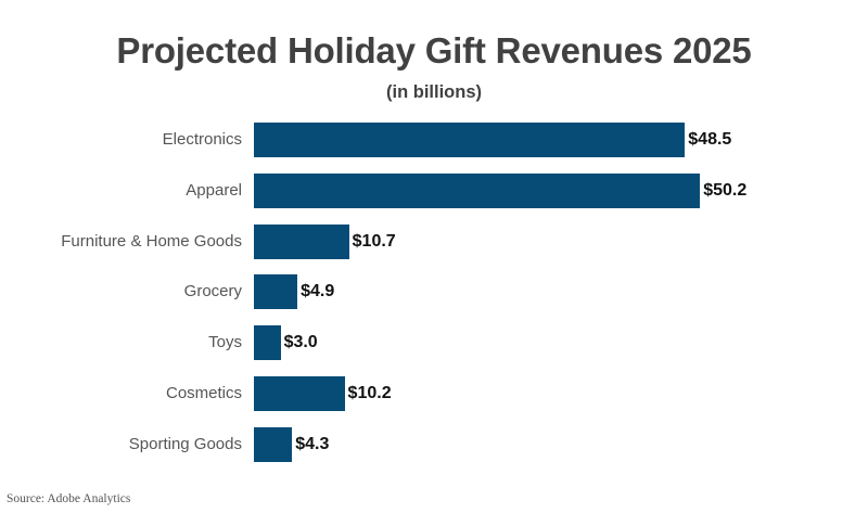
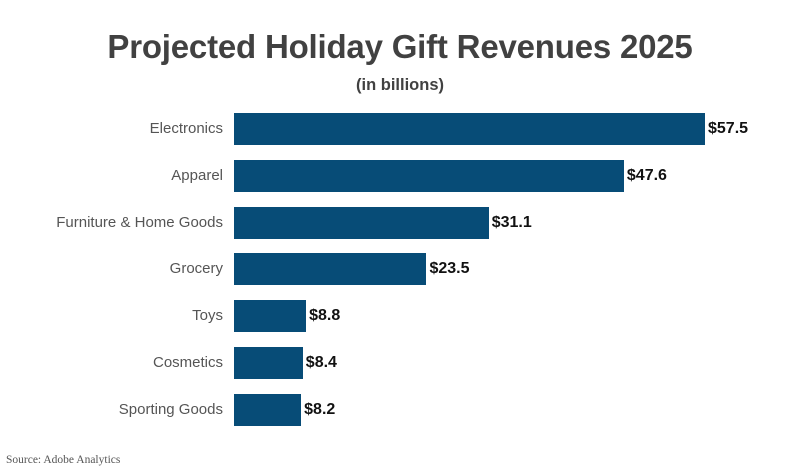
Electronics: $48.5 -> $57.5
Apparel: $50.2 -> $47.6
Furniture & Home Goods: $10.7 -> $31.1
Grocery: $4.9 -> $23.5
Toys: $3.0 -> $8.8
Cosmetics: $10.2 -> $8.4
Sporting Goods: $4.3 -> $8.2
